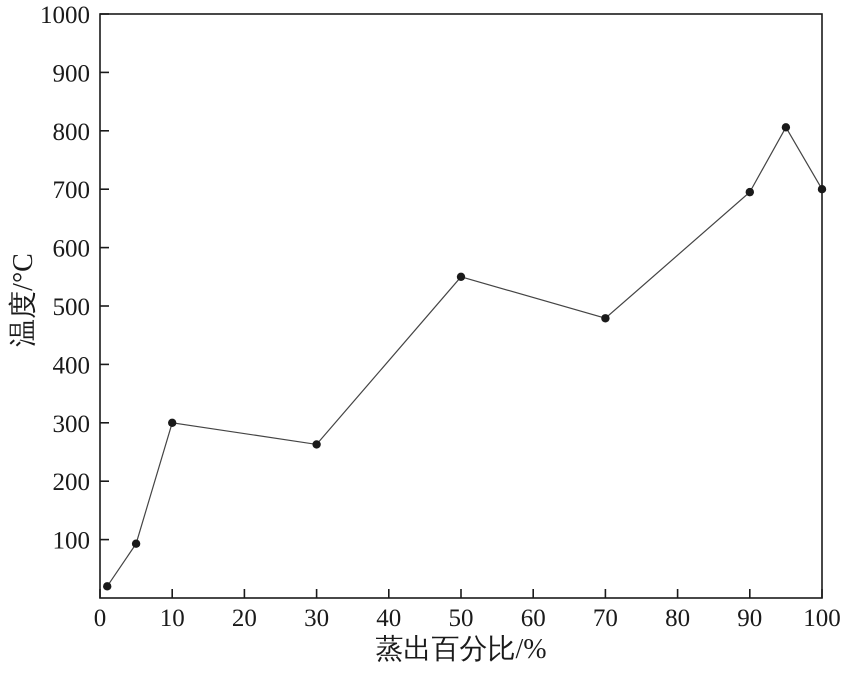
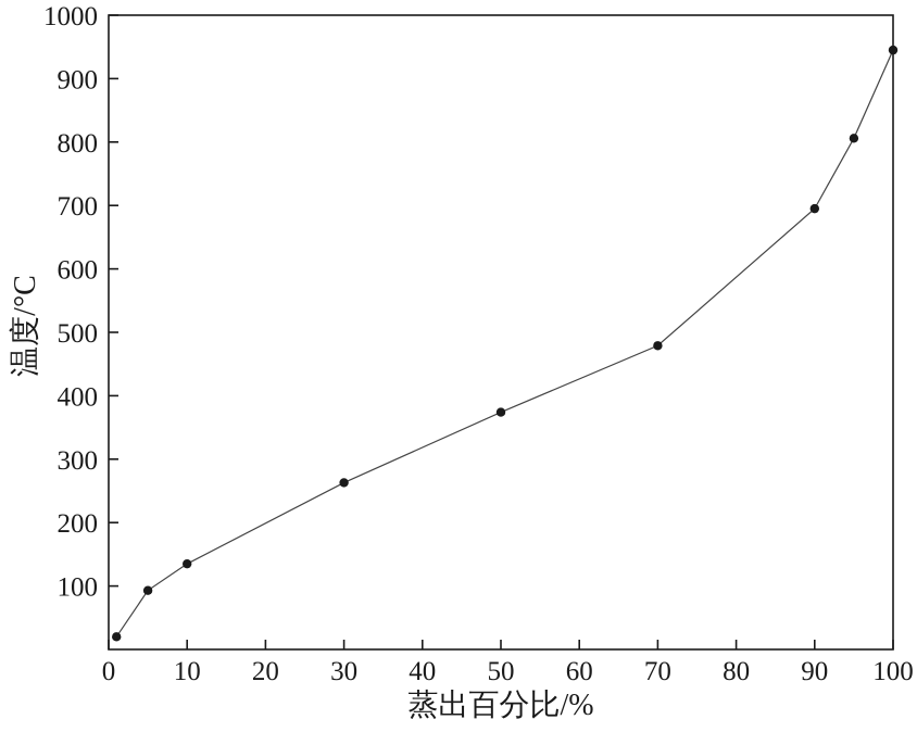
10: 300 -> 140
50: 550 -> 370
100: 700 -> 940
